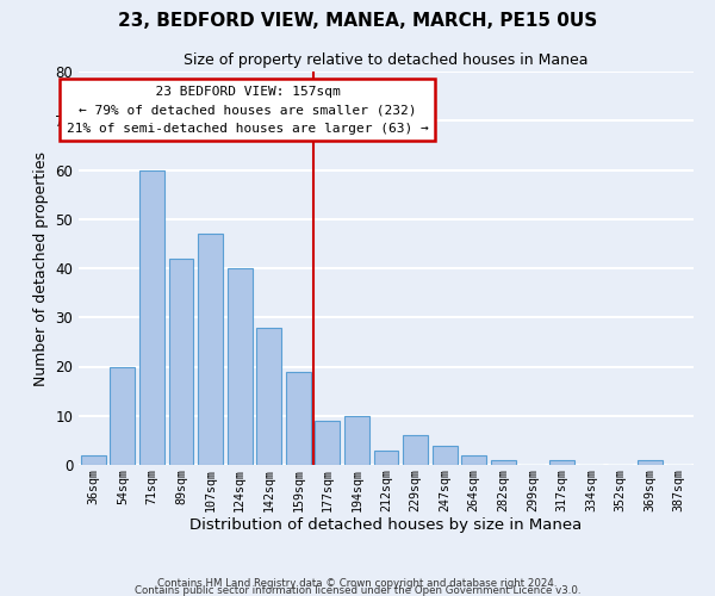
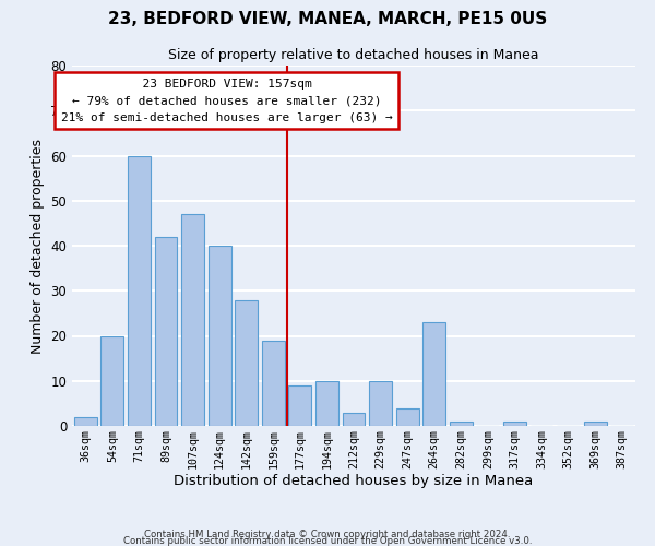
229sqm: 6 -> 10
264sqm: 2 -> 23
